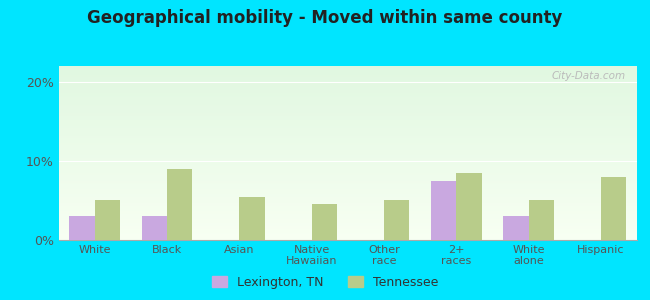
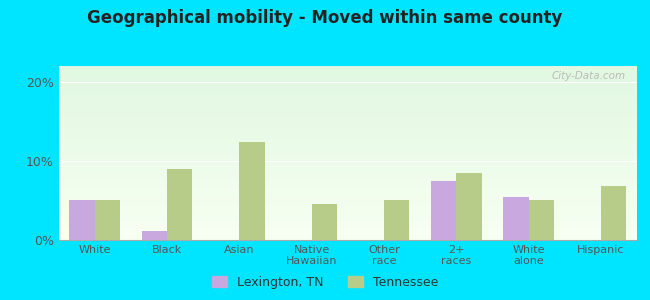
Lexington, TN/White: 3.0% -> 5.0%
Lexington, TN/Black: 3.0% -> 1.2%
Tennessee/Asian: 5.5% -> 12.4%
Lexington, TN/White alone: 3.0% -> 5.4%
Tennessee/Hispanic: 8.0% -> 6.8%
